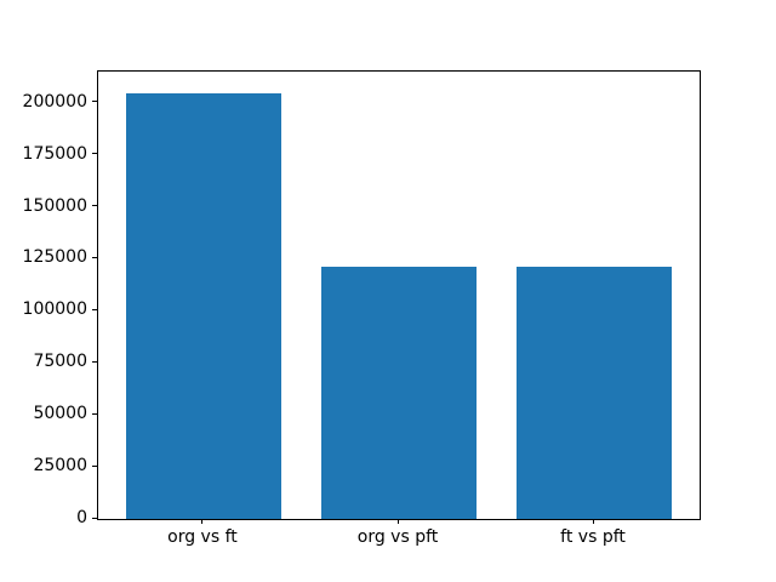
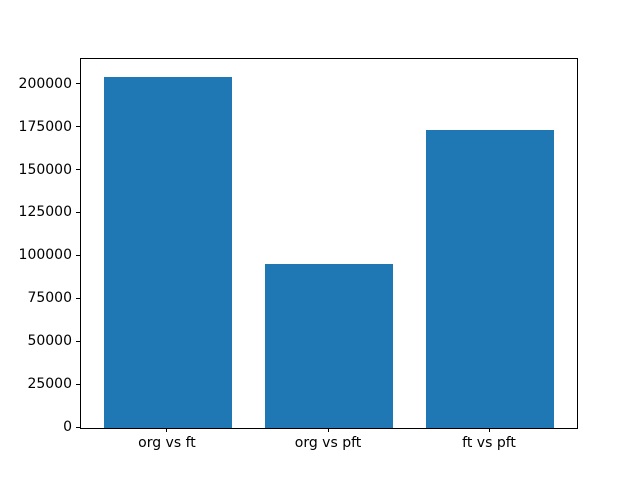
org vs pft: 121000 -> 96000
ft vs pft: 121000 -> 174000
